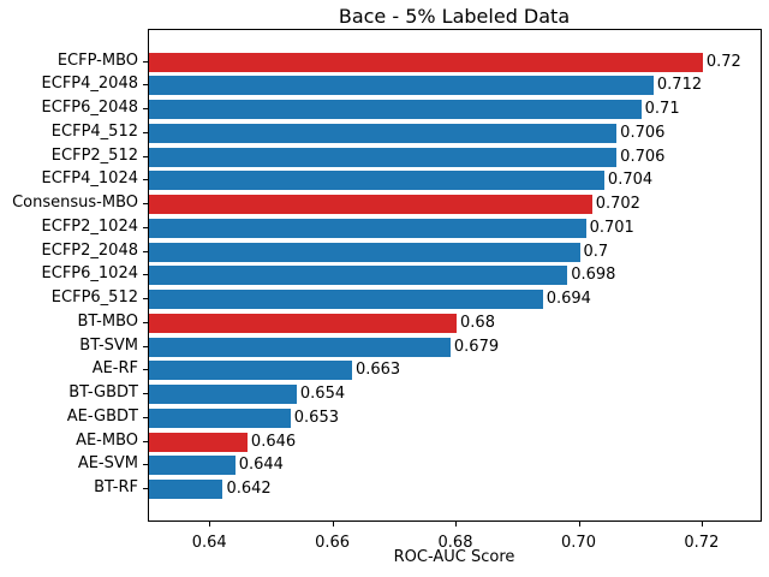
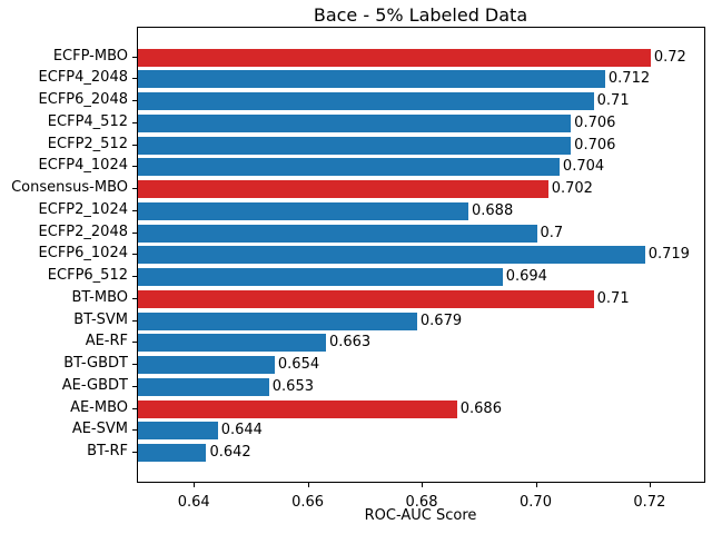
ECFP2_1024: 0.701 -> 0.688
ECFP6_1024: 0.698 -> 0.719
BT-MBO: 0.68 -> 0.71
AE-MBO: 0.646 -> 0.686
